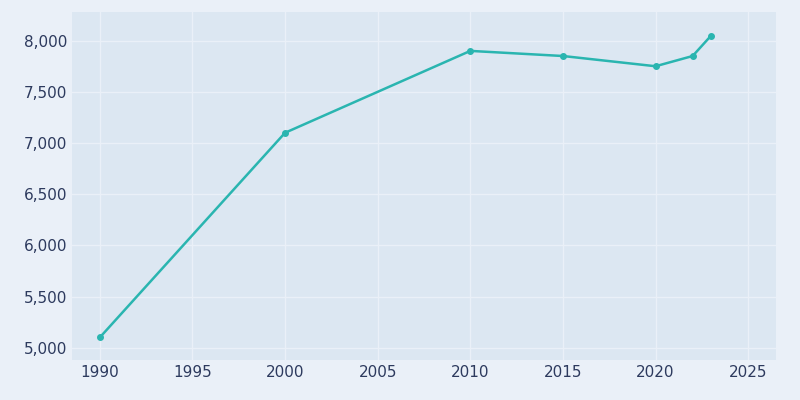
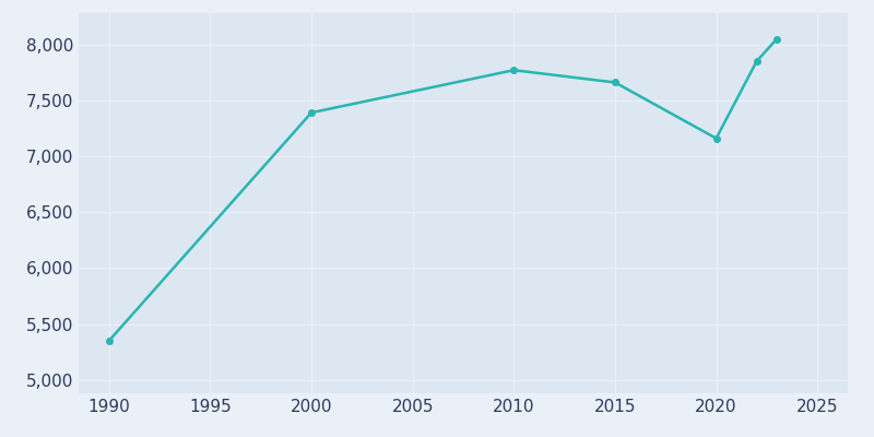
1990: 5,100 -> 5,350
2000: 7,100 -> 7,390
2010: 7,900 -> 7,770
2015: 7,850 -> 7,660
2020: 7,750 -> 7,160
